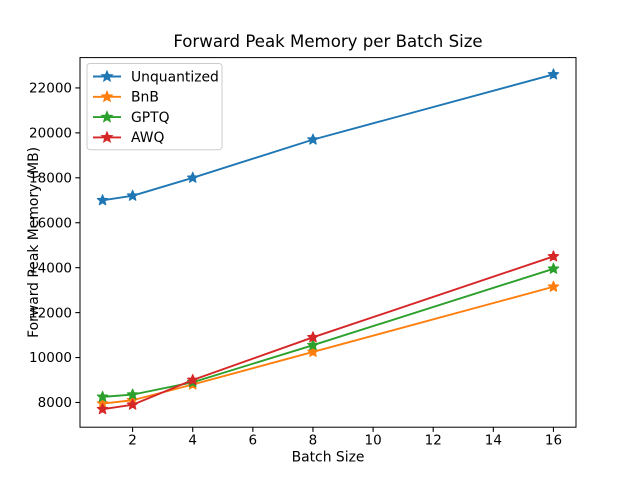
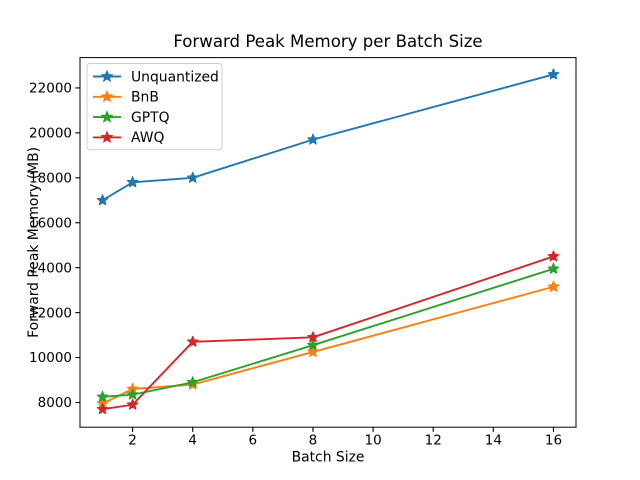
Unquantized/2: 17200 -> 17800
BnB/2: 8100 -> 8600
AWQ/4: 9000 -> 10700
